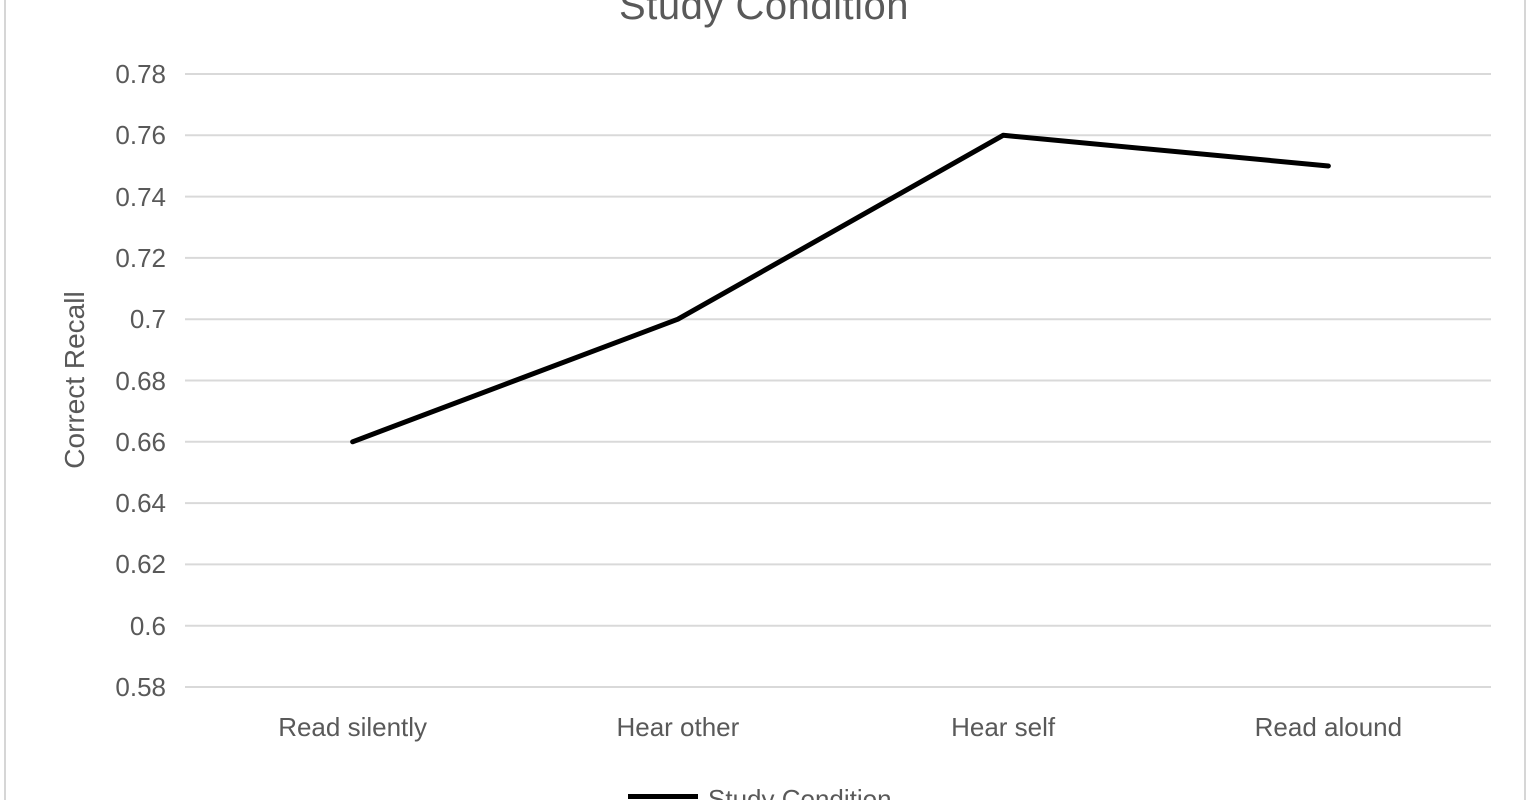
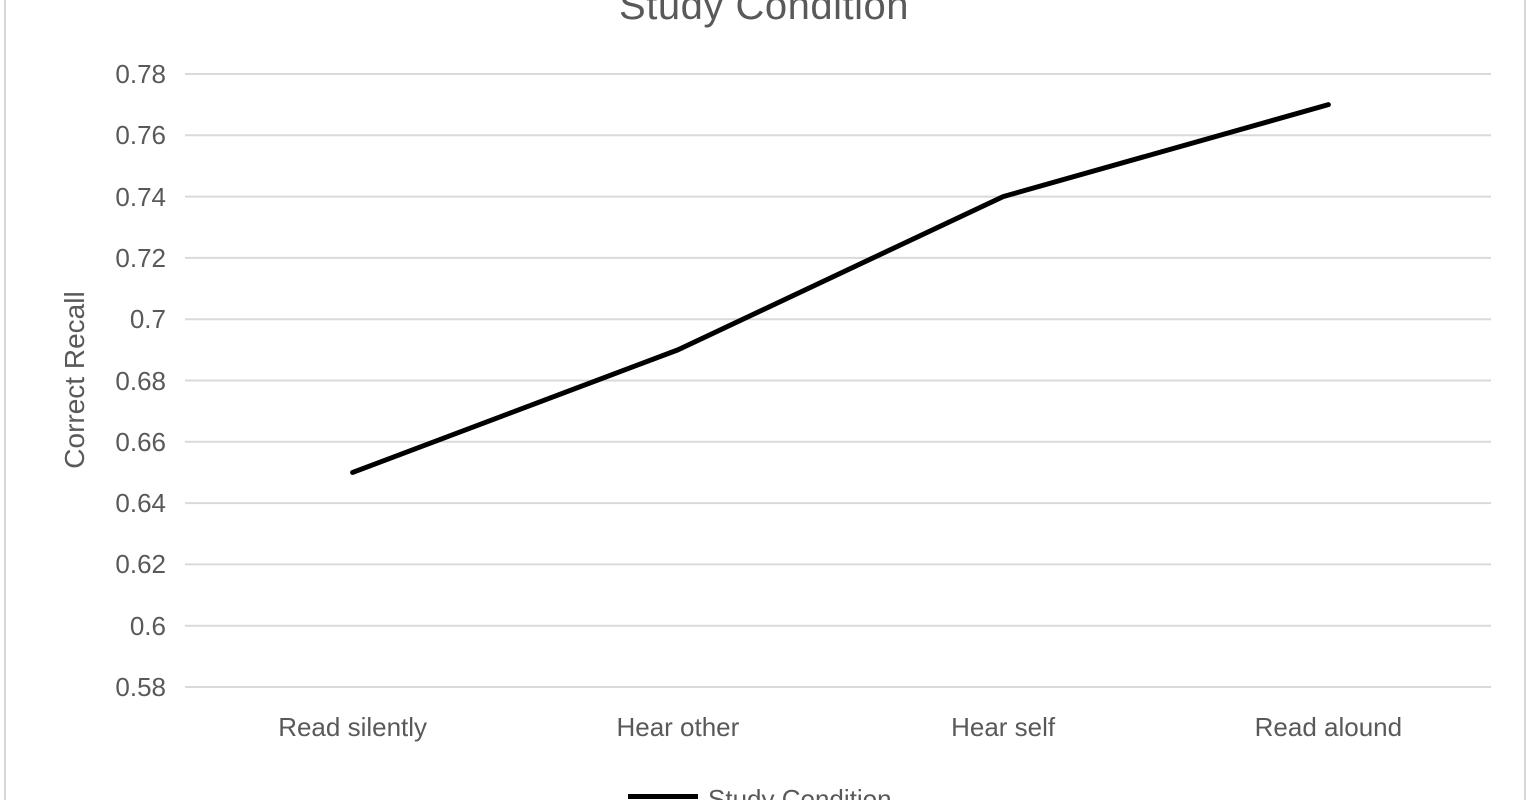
Read silently: 0.66 -> 0.65
Hear other: 0.70 -> 0.69
Hear self: 0.76 -> 0.74
Read alound: 0.75 -> 0.77
